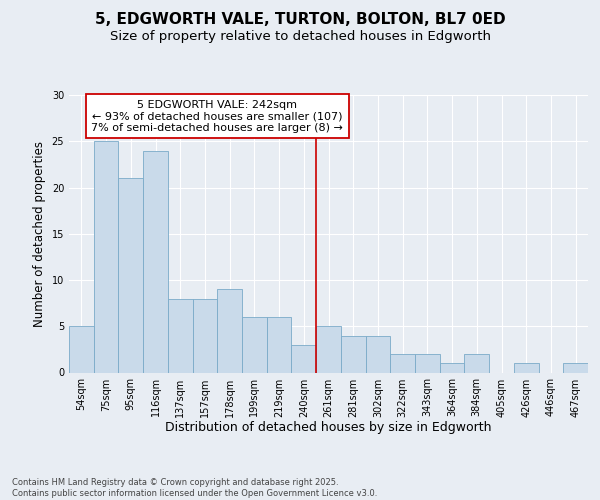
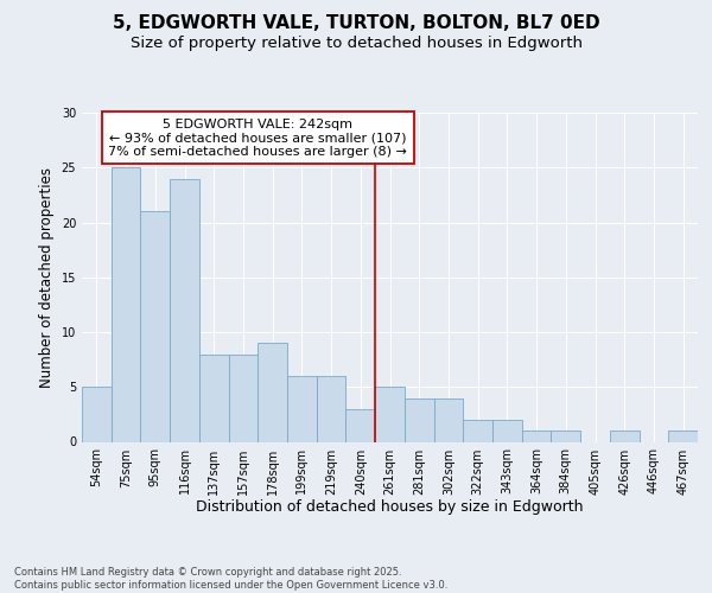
384sqm: 2 -> 1
